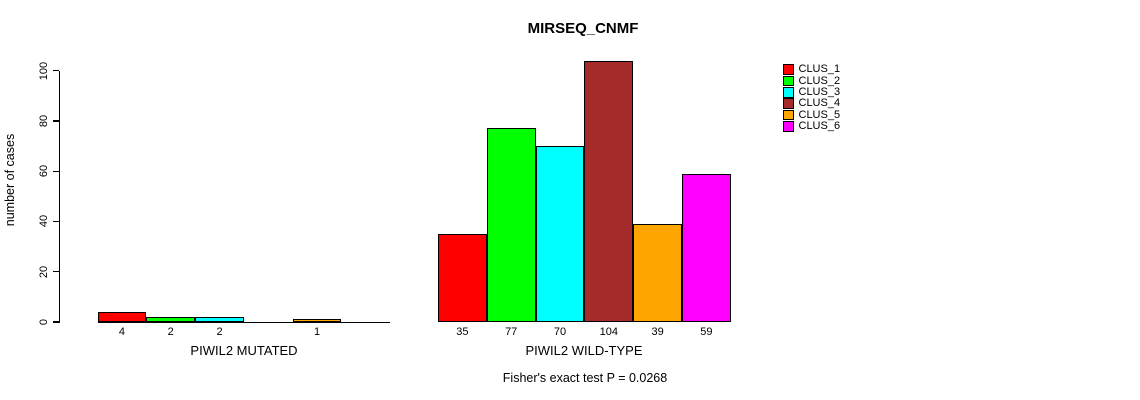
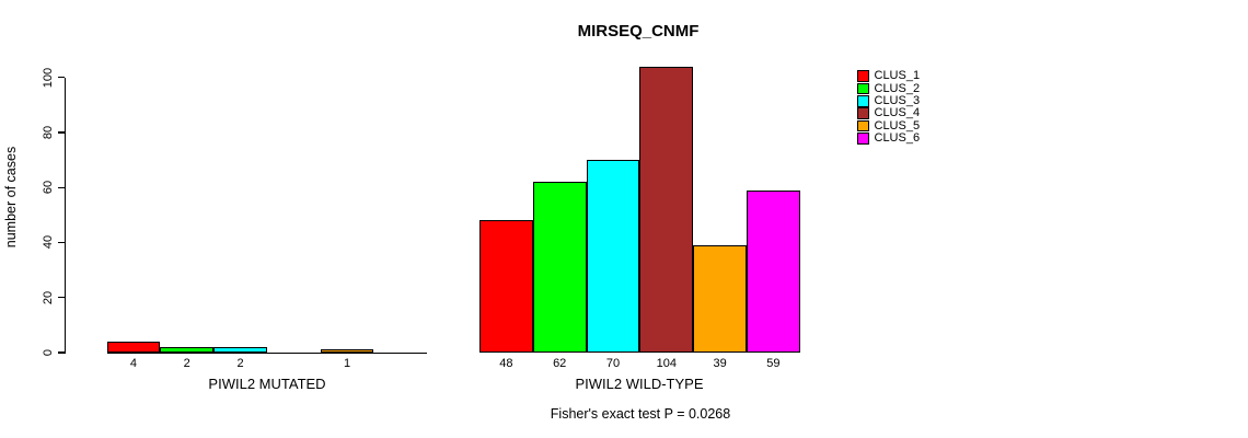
CLUS_1/PIWIL2 WILD-TYPE: 35 -> 48
CLUS_2/PIWIL2 WILD-TYPE: 77 -> 62
